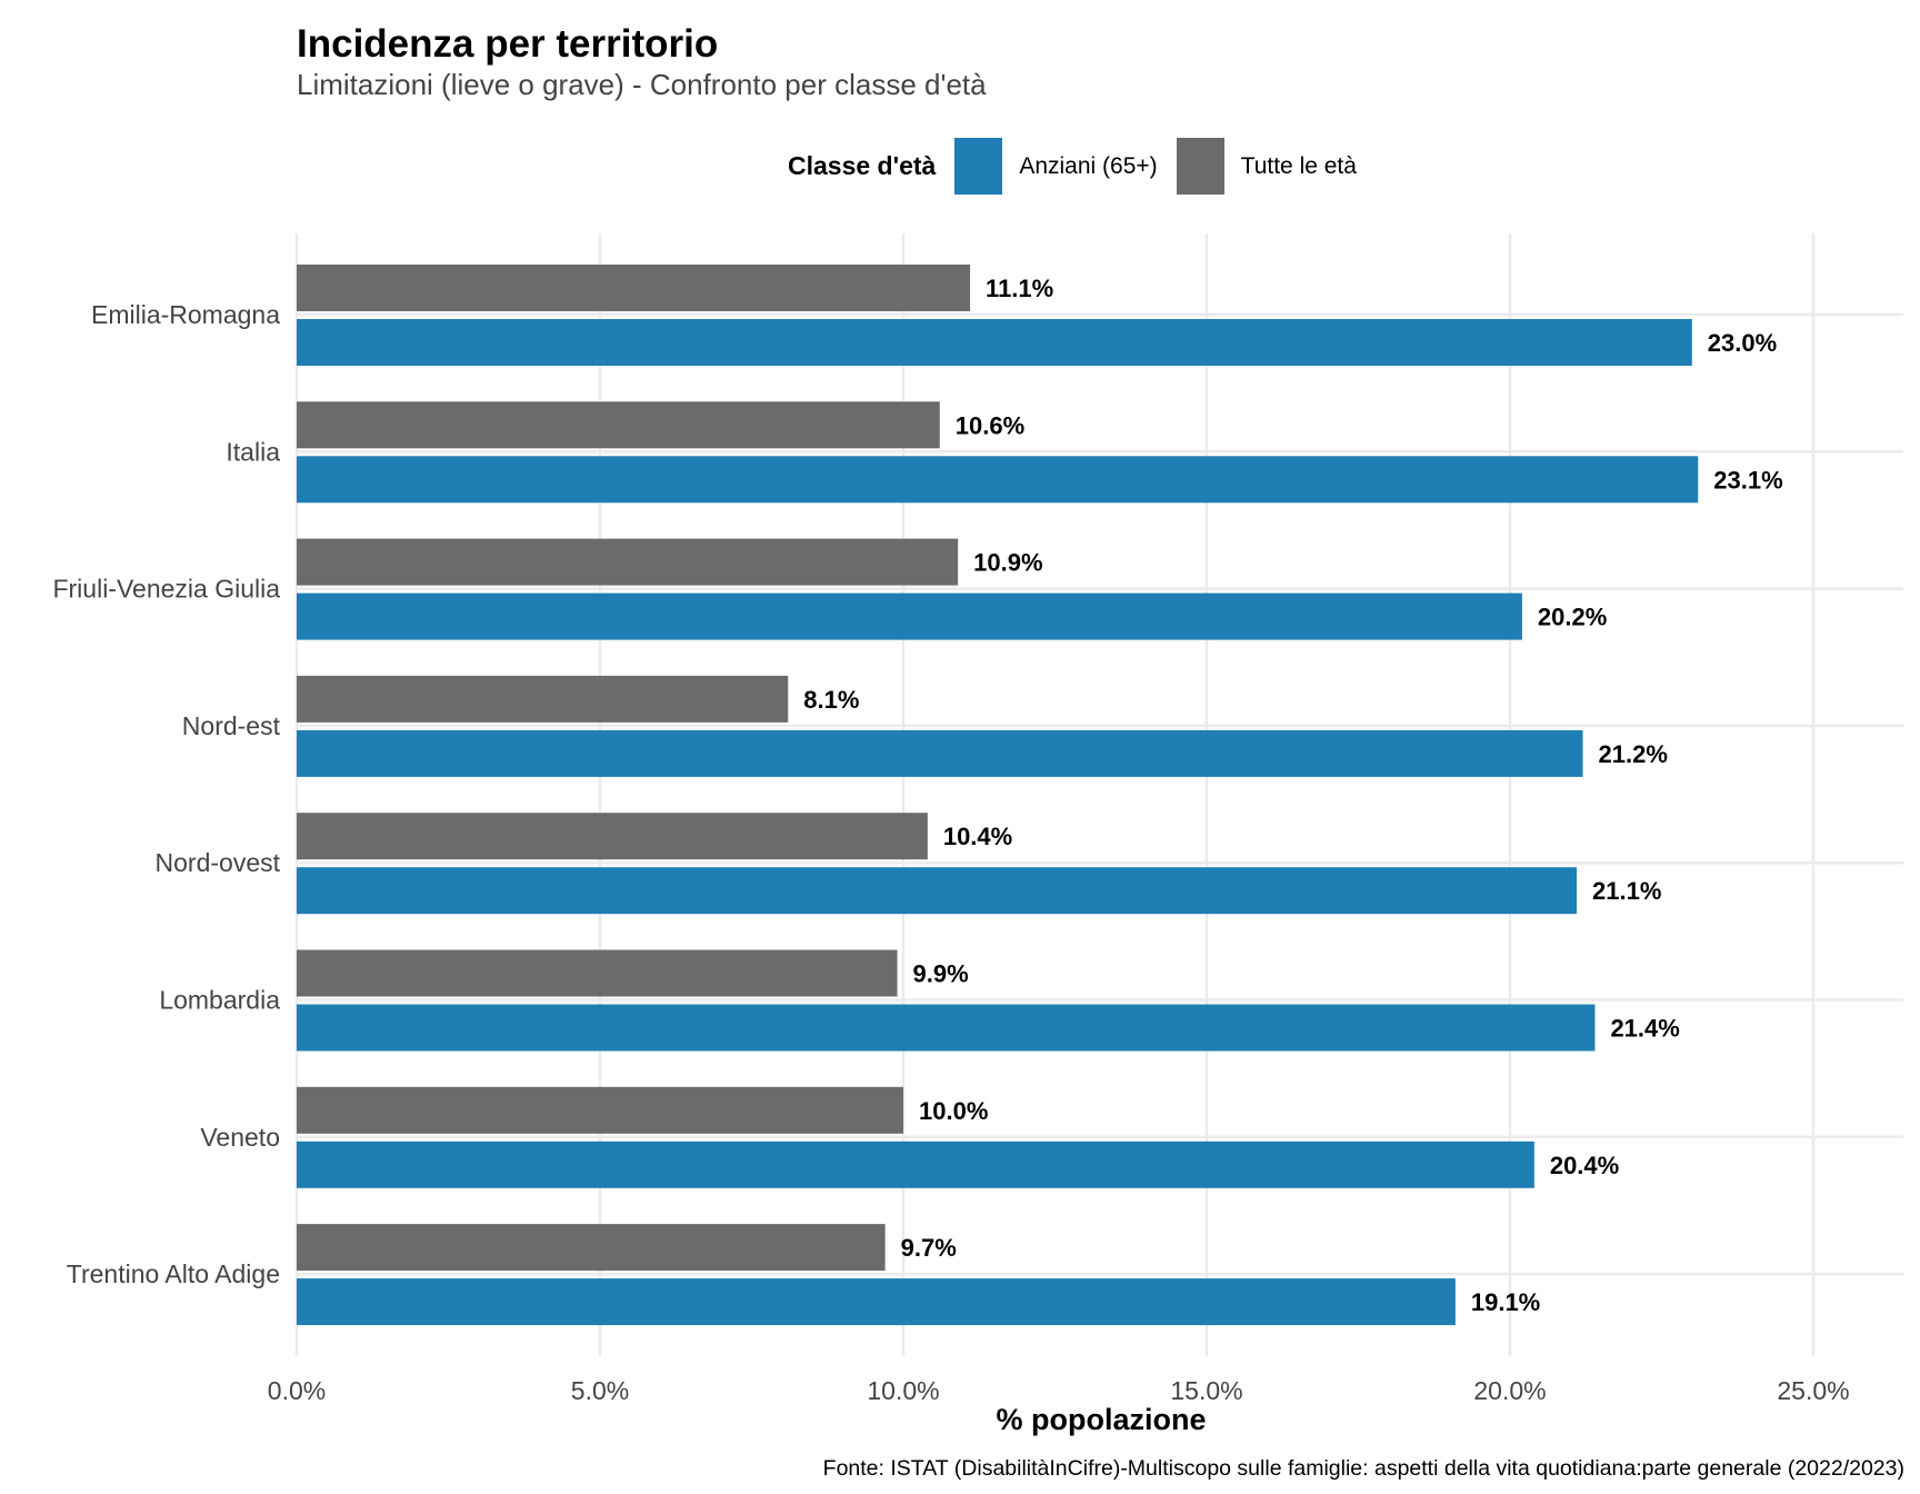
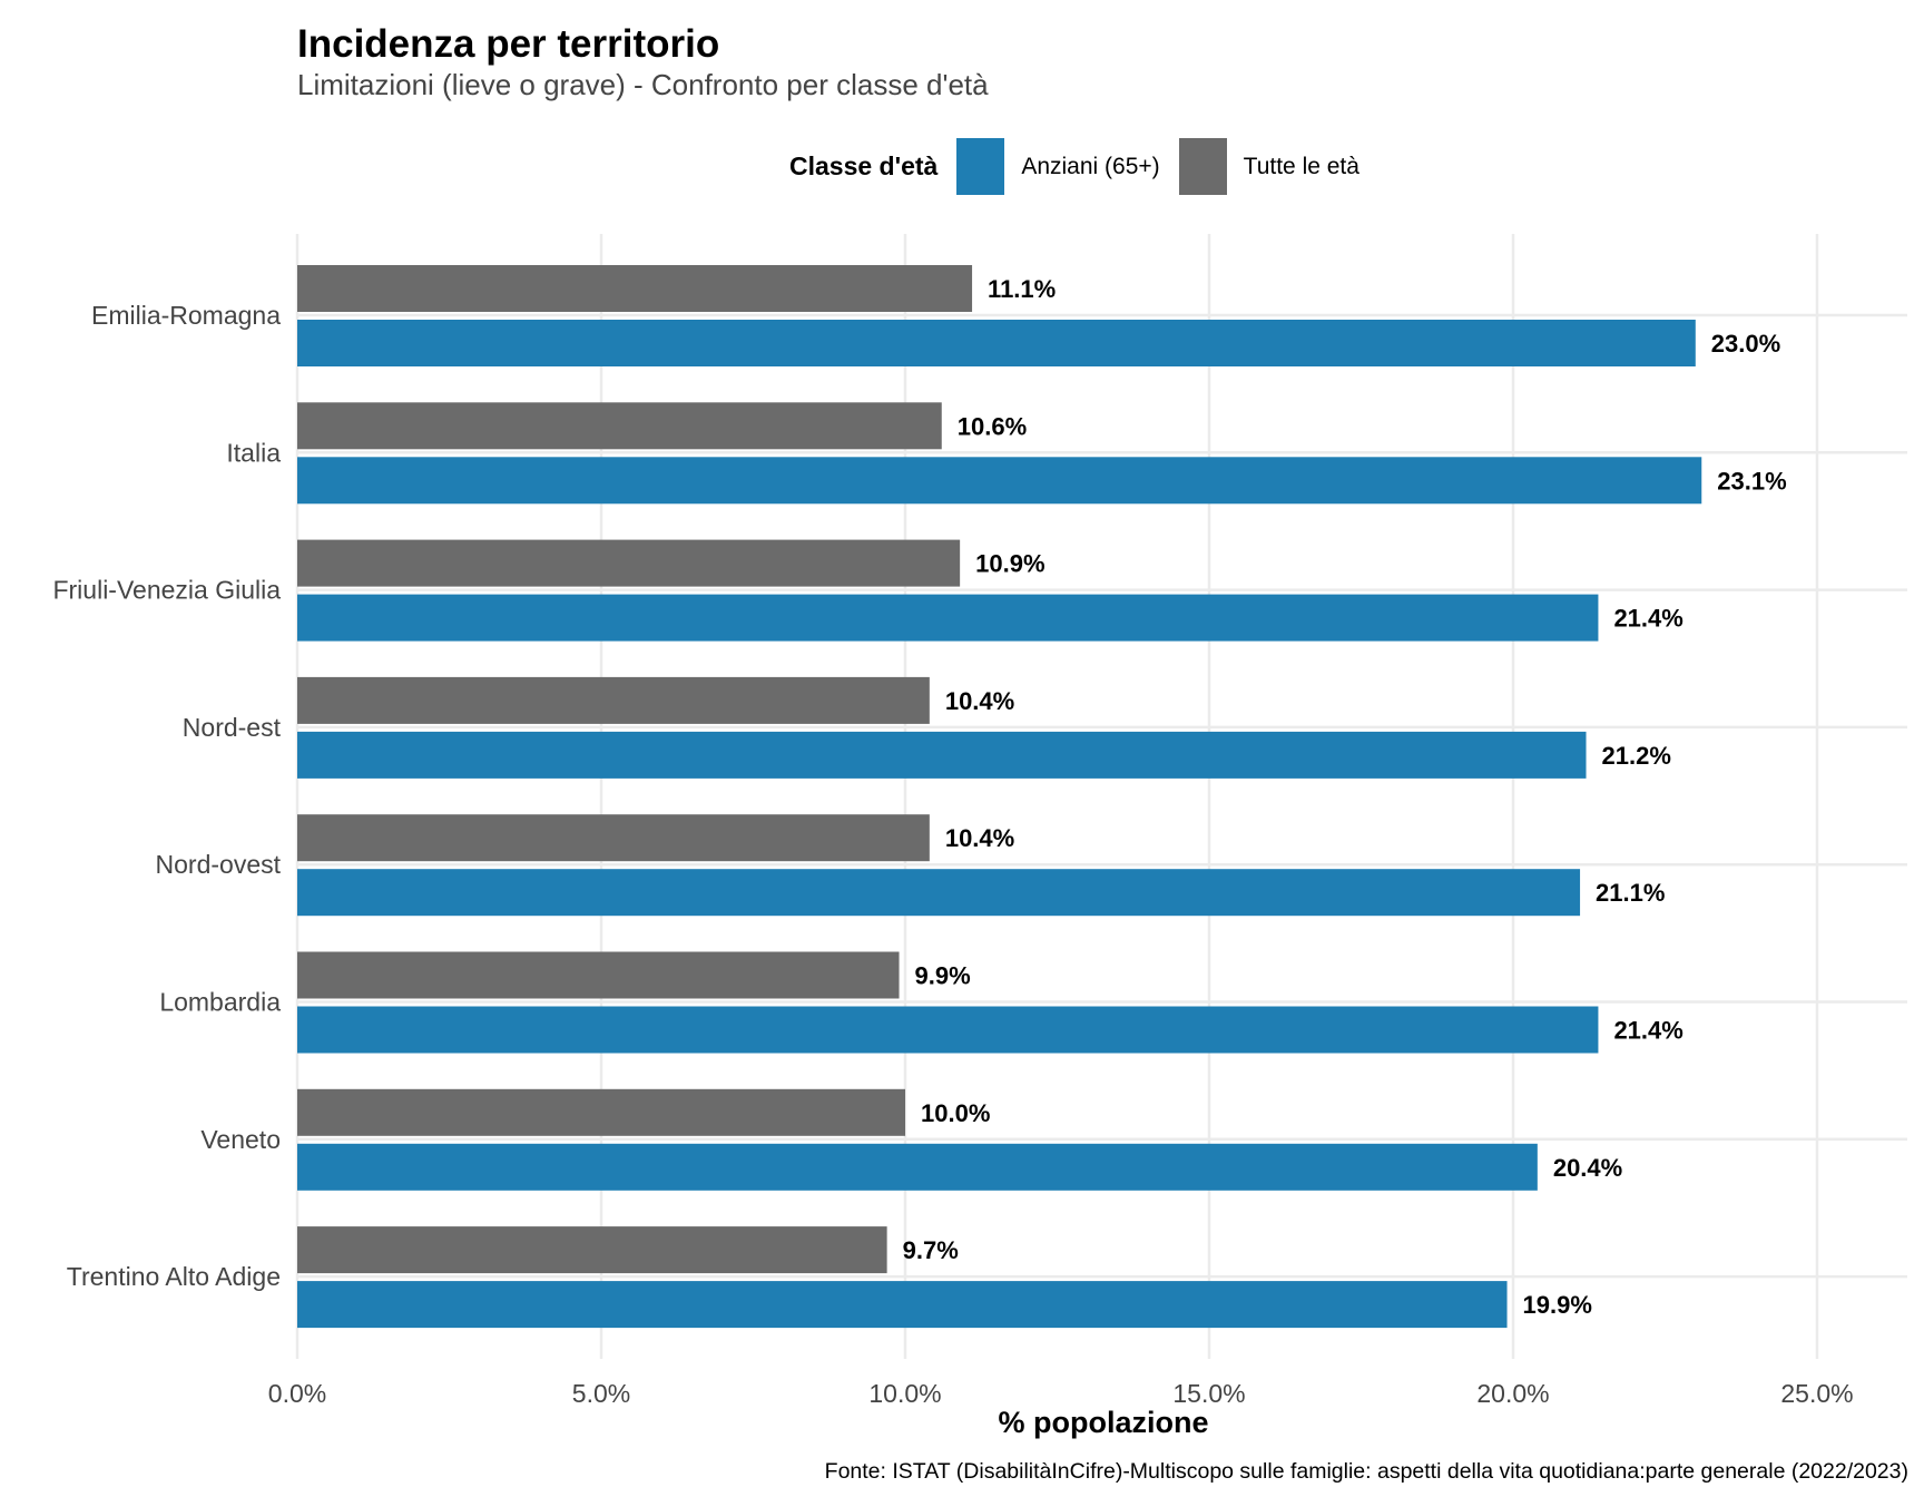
Anziani (65+)/Friuli-Venezia Giulia: 20.2% -> 21.4%
Tutte le età/Nord-est: 8.1% -> 10.4%
Anziani (65+)/Trentino Alto Adige: 19.1% -> 19.9%
